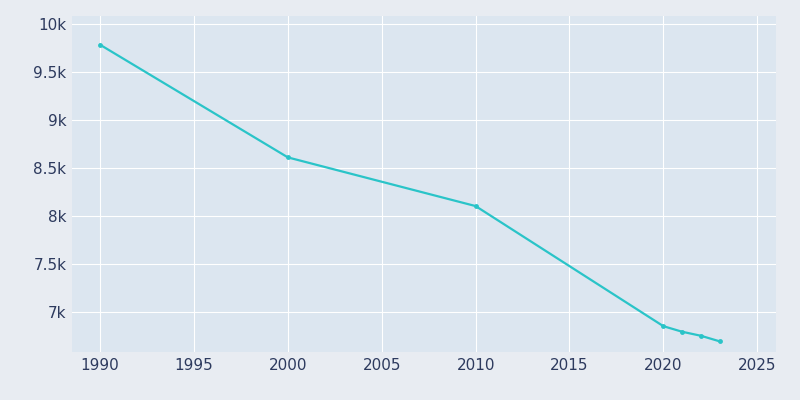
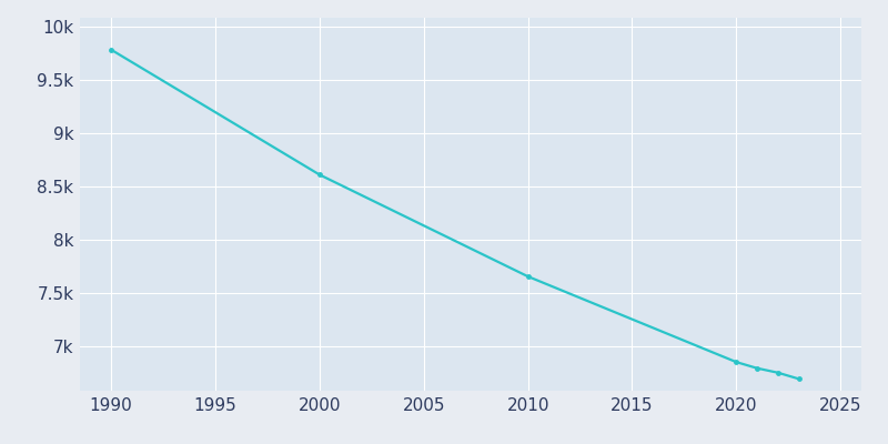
2010: 8.10k -> 7.65k
